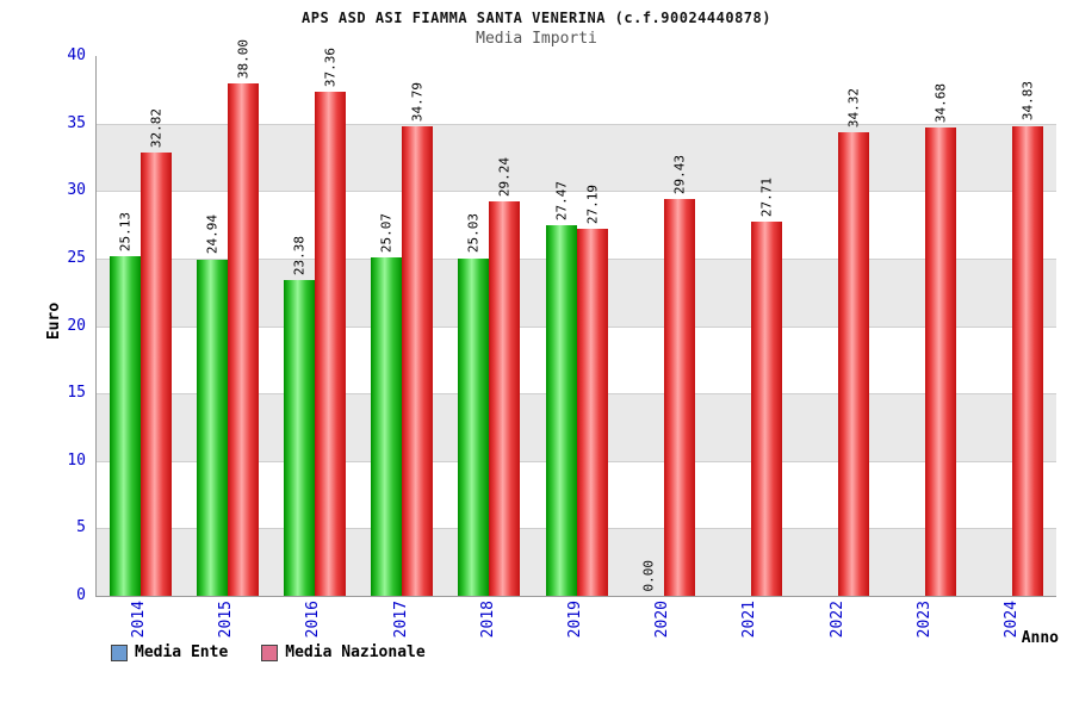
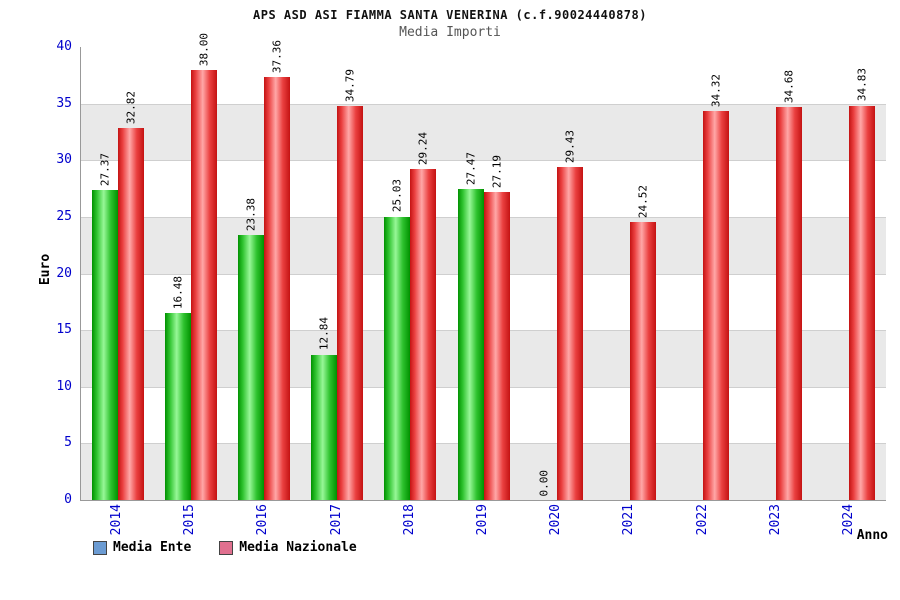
Media Ente/2014: 25.13 -> 27.37
Media Ente/2015: 24.94 -> 16.48
Media Ente/2017: 25.07 -> 12.84
Media Nazionale/2021: 27.71 -> 24.52
